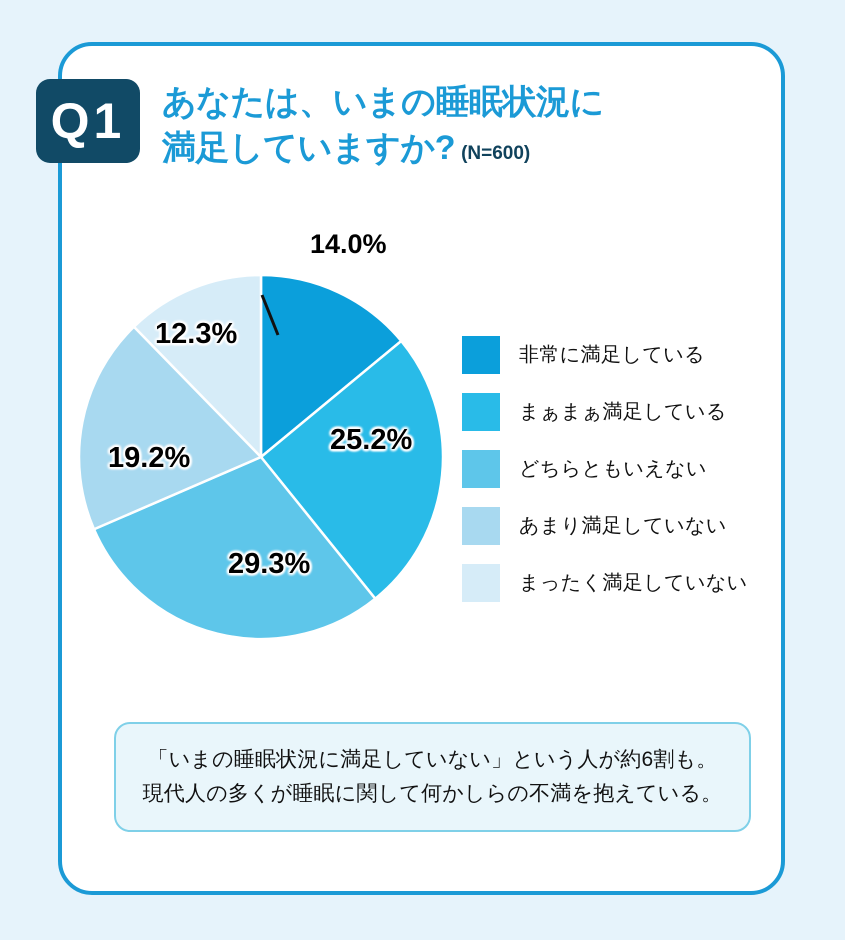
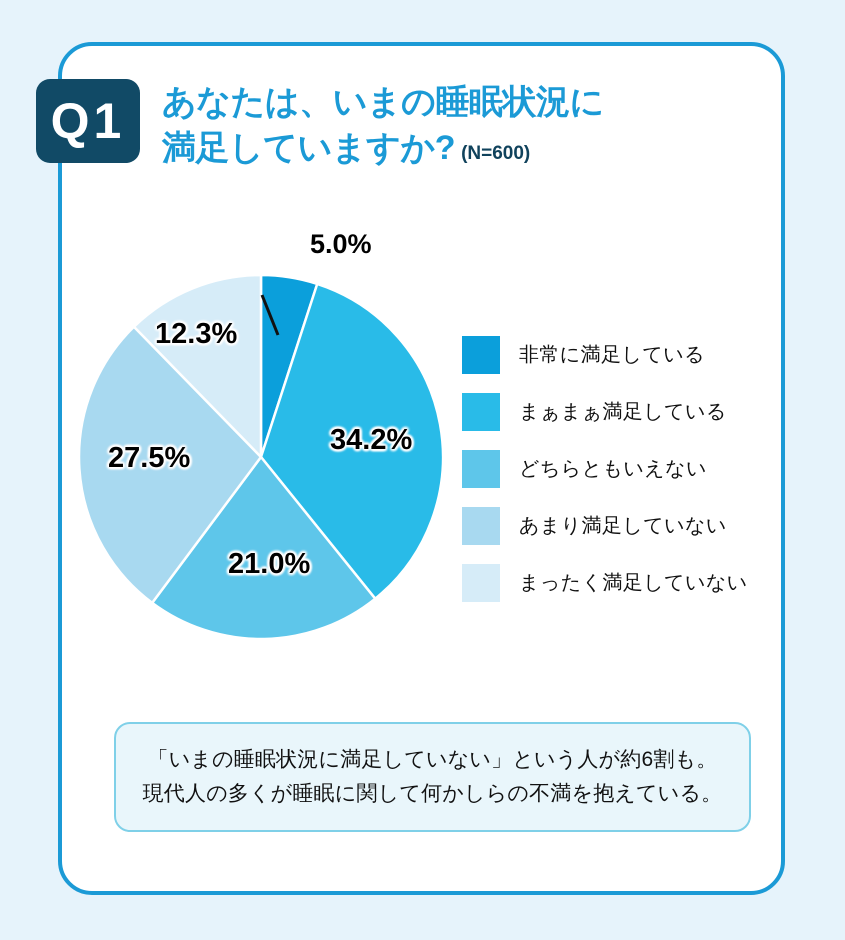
非常に満足している: 14.0% -> 5.0%
まぁまぁ満足している: 25.2% -> 34.2%
どちらともいえない: 29.3% -> 21.0%
あまり満足していない: 19.2% -> 27.5%
